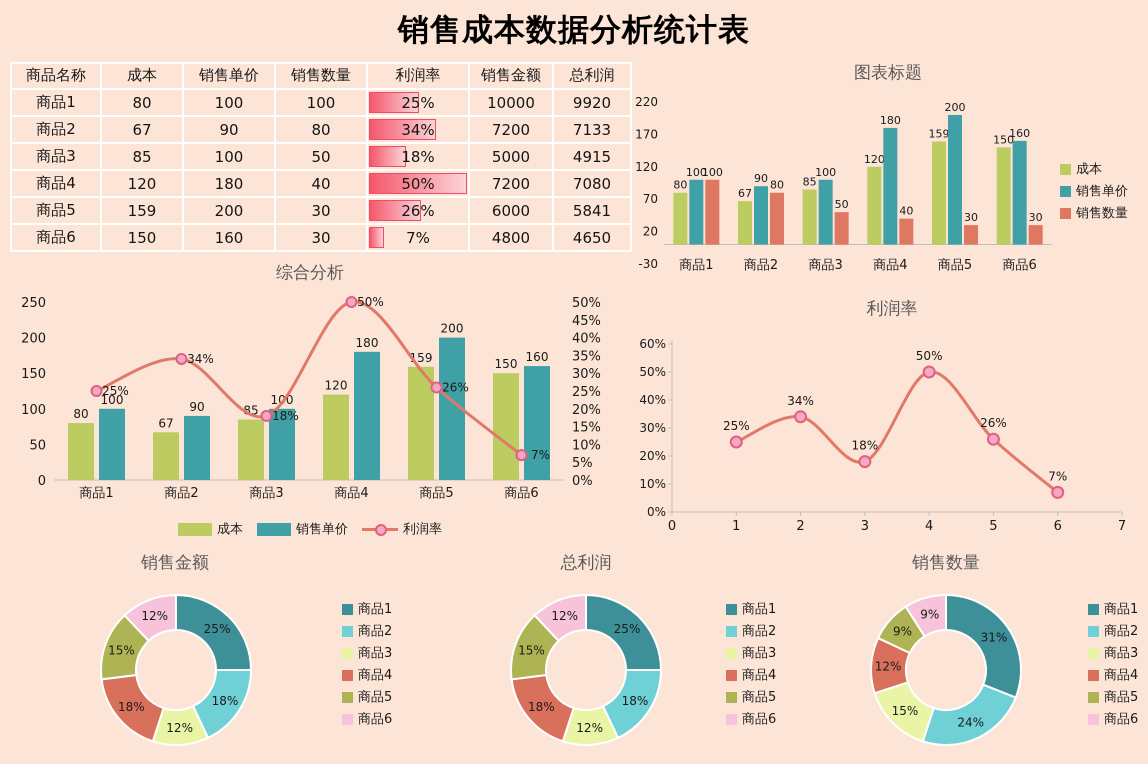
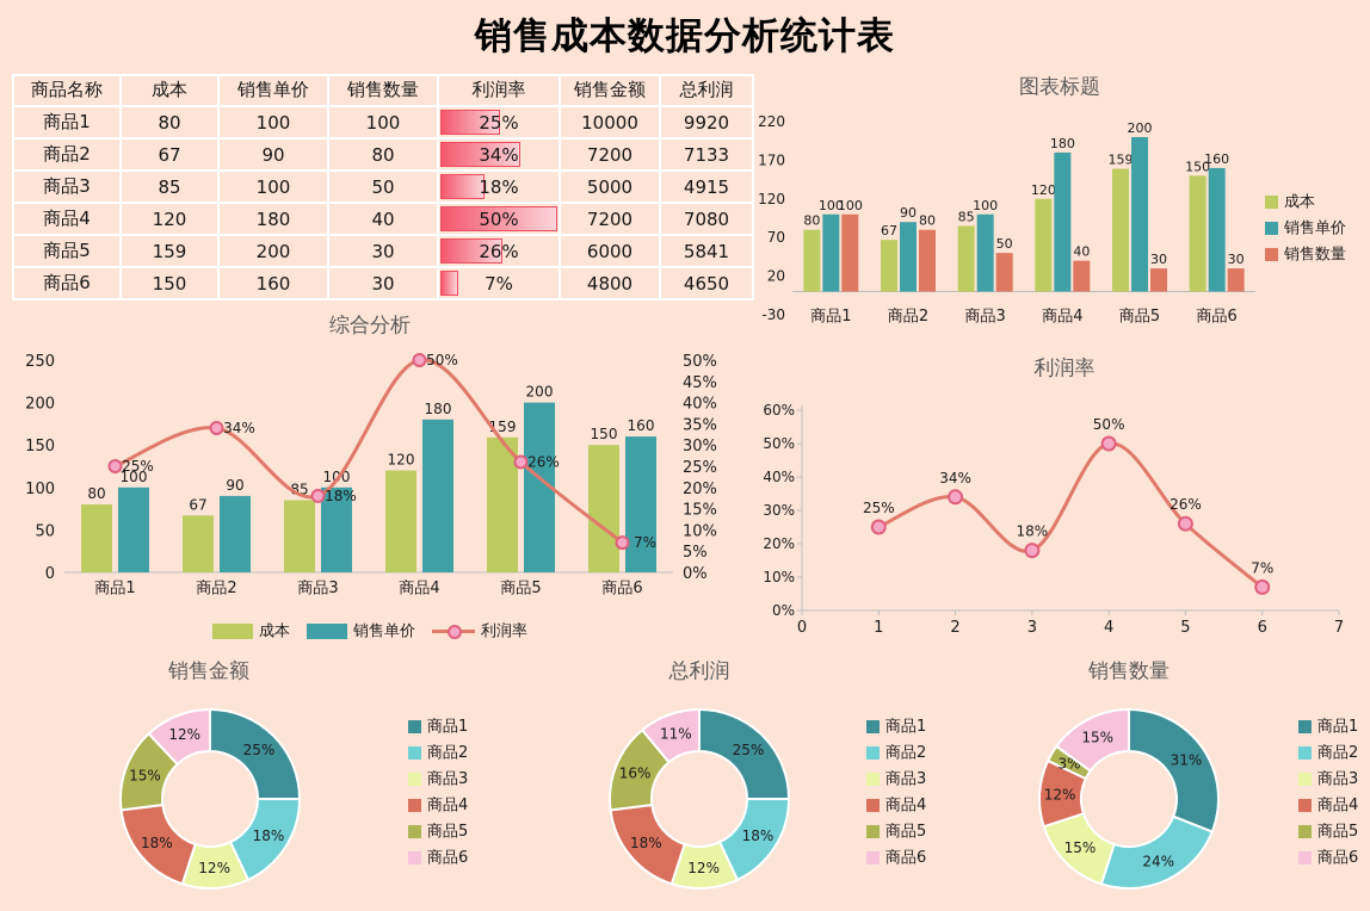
总利润/商品5: 15% -> 16%
总利润/商品6: 12% -> 11%
销售数量/商品5: 9% -> 3%
销售数量/商品6: 9% -> 15%
